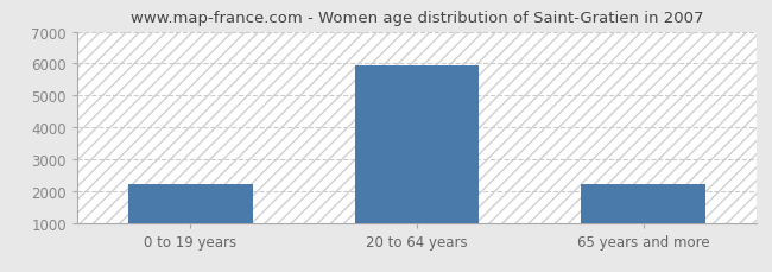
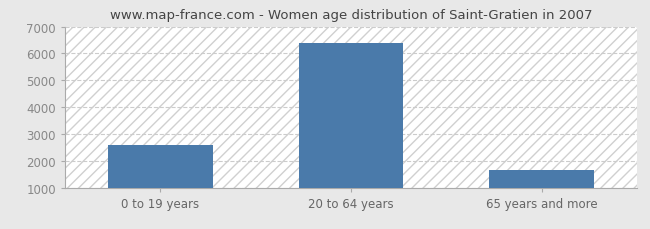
0 to 19 years: 2200 -> 2600
20 to 64 years: 5950 -> 6400
65 years and more: 2200 -> 1650
